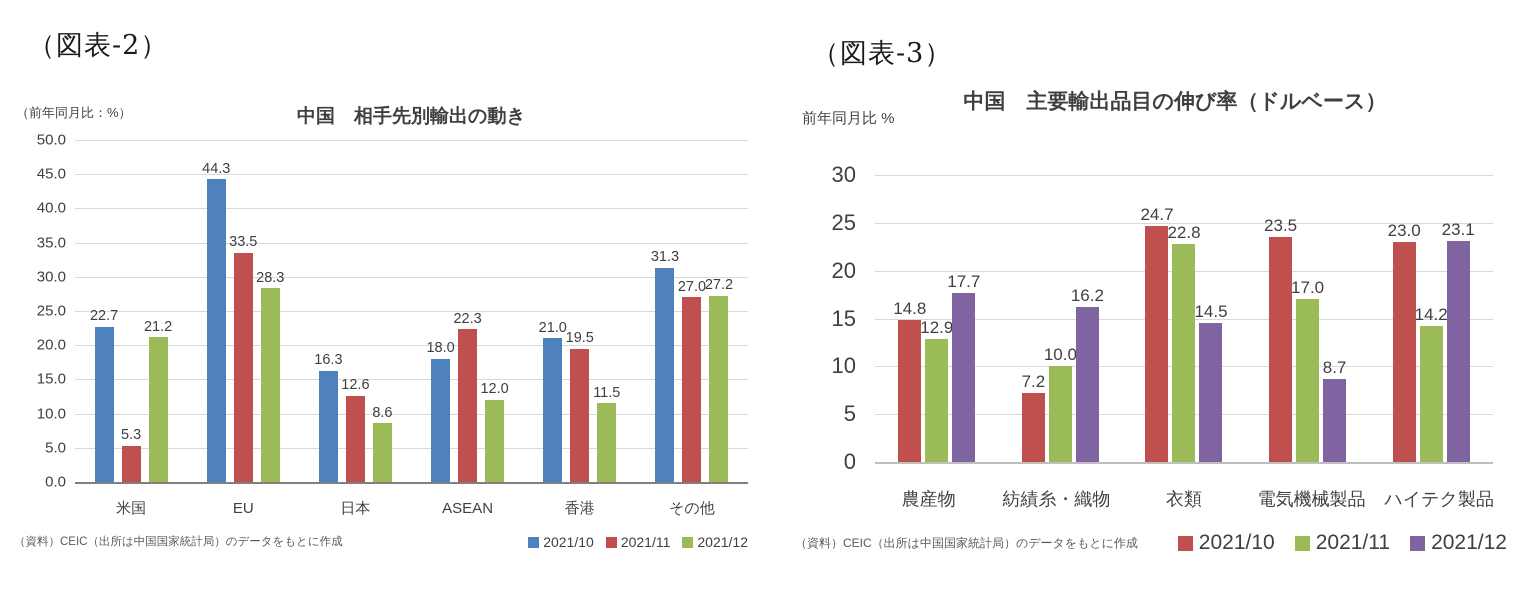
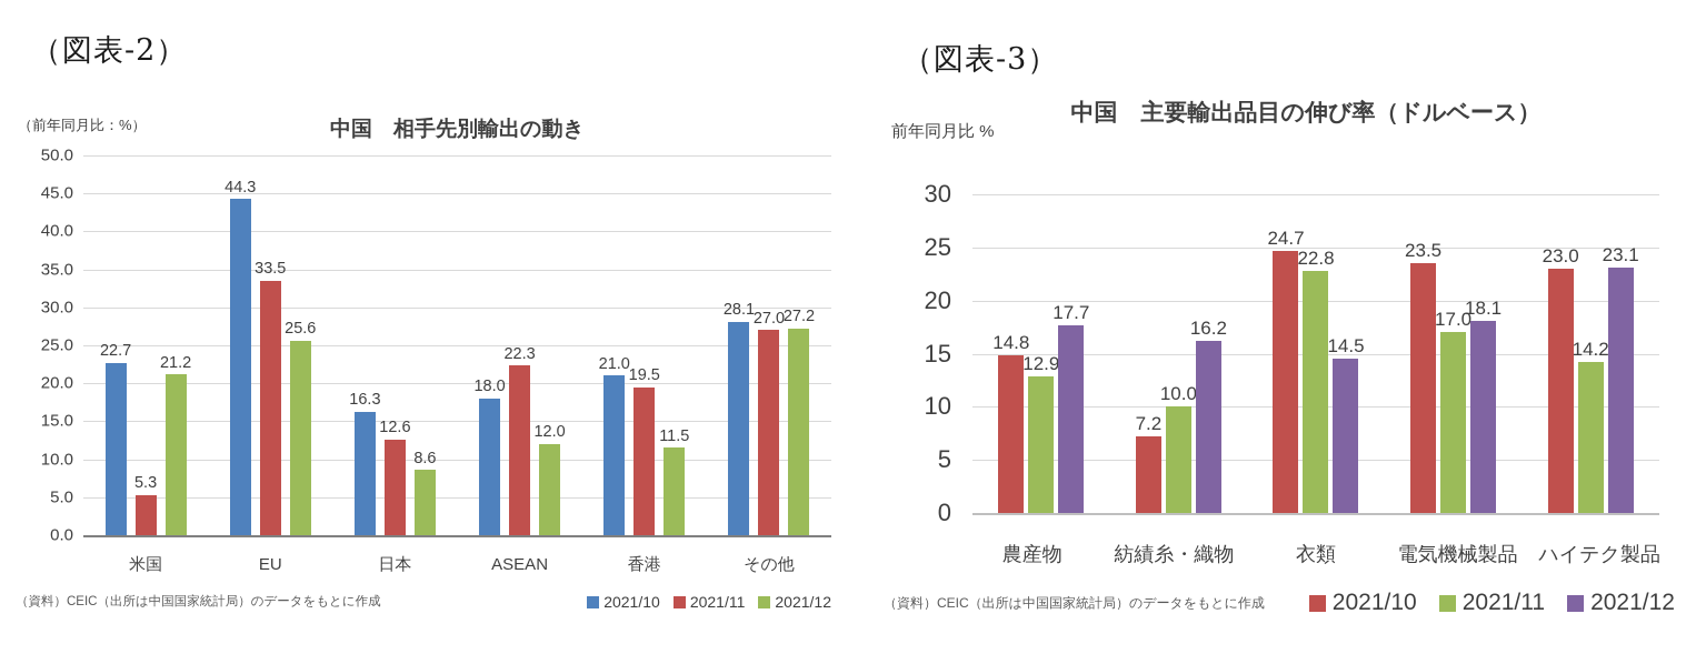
中国 相手先別輸出の動き/2021/12/EU: 28.3 -> 25.6
中国 相手先別輸出の動き/2021/10/その他: 31.3 -> 28.1
中国 主要輸出品目の伸び率（ドルベース）/2021/12/電気機械製品: 8.7 -> 18.1
